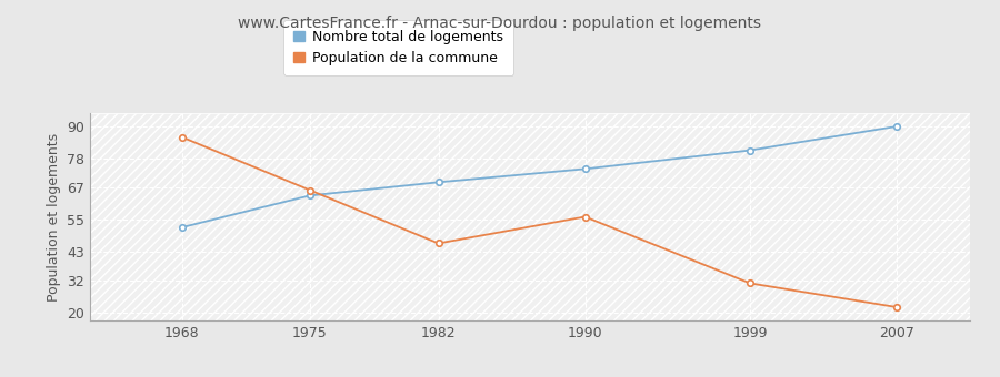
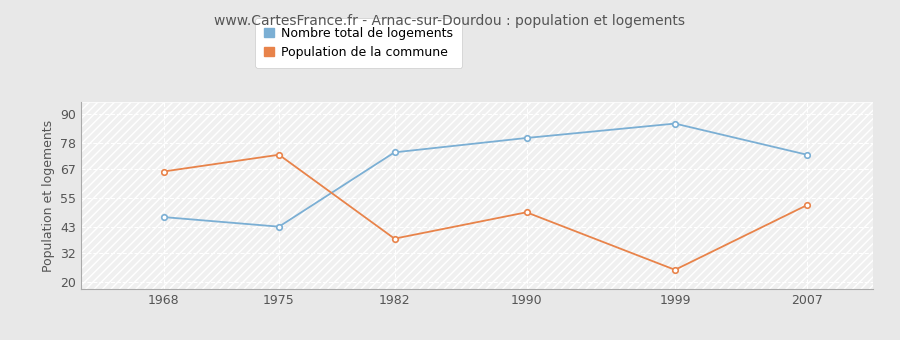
Nombre total de logements/1968: 52 -> 47
Population de la commune/1968: 86 -> 66
Nombre total de logements/1975: 64 -> 43
Population de la commune/1975: 66 -> 73
Nombre total de logements/1982: 69 -> 74
Population de la commune/1982: 46 -> 38
Nombre total de logements/1990: 74 -> 80
Population de la commune/1990: 56 -> 49
Nombre total de logements/1999: 81 -> 86
Population de la commune/1999: 31 -> 25
Nombre total de logements/2007: 90 -> 73
Population de la commune/2007: 22 -> 52
